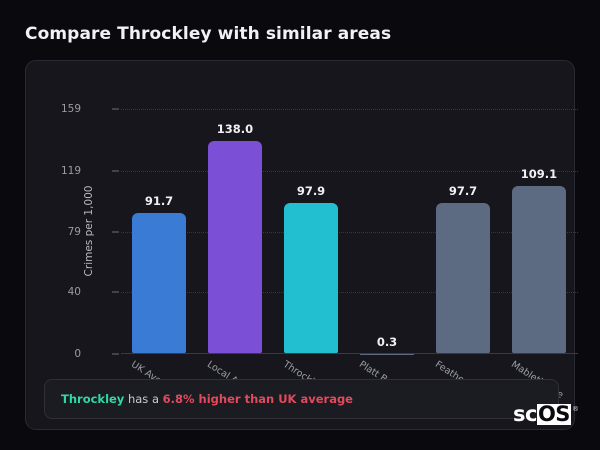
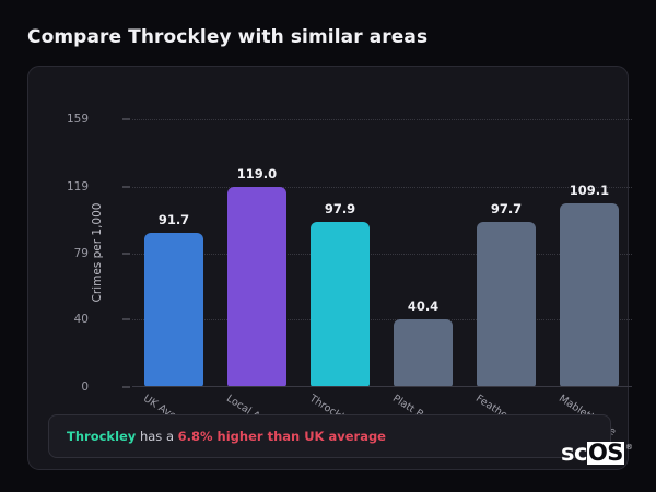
Local Area: 138.0 -> 119.0
Platt Brid...: 0.3 -> 40.4
